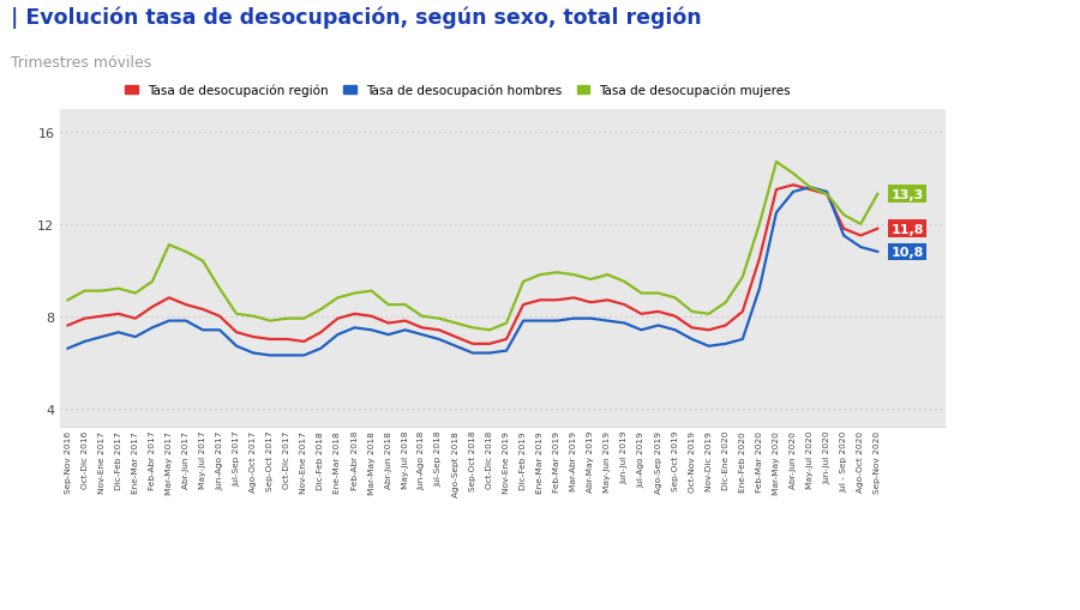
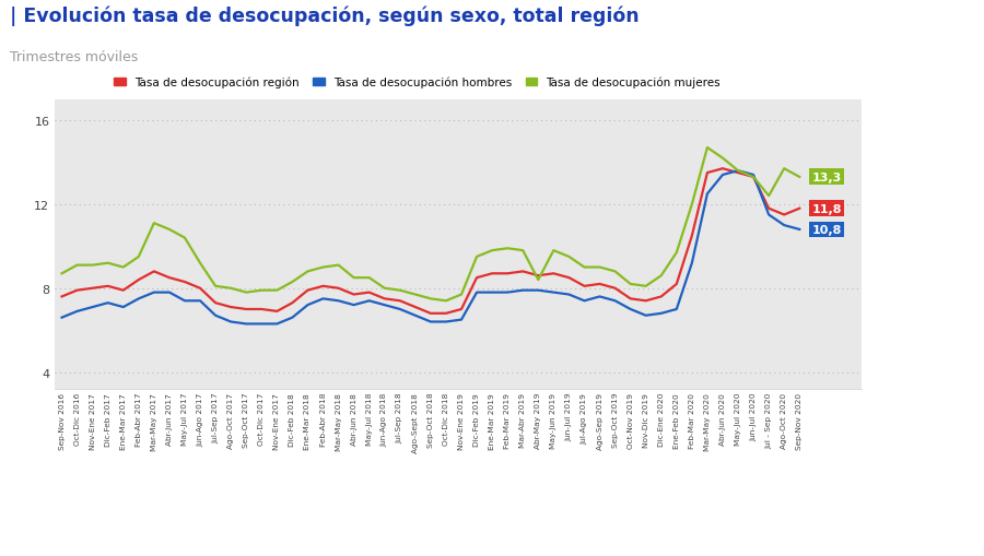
Tasa de desocupación mujeres/Abr-May 2019: 9.6 -> 8.4
Tasa de desocupación mujeres/Ago-Oct 2020: 12.0 -> 13.7
